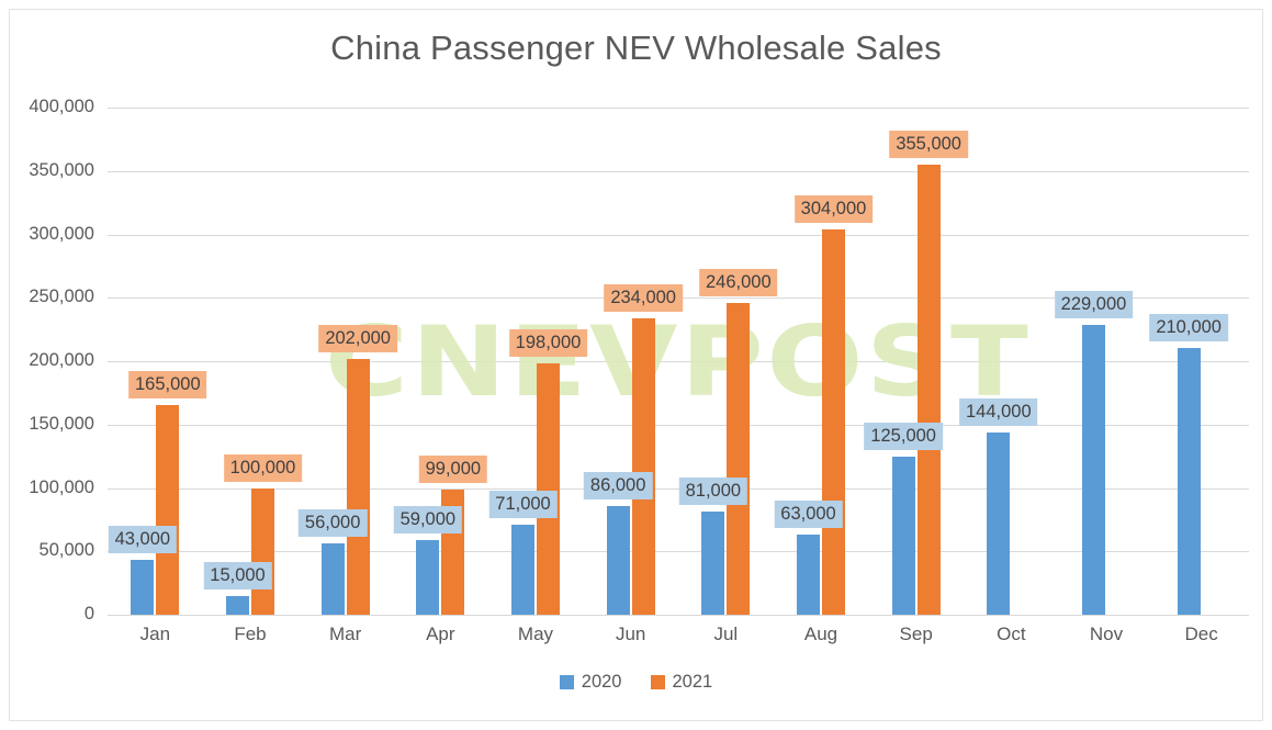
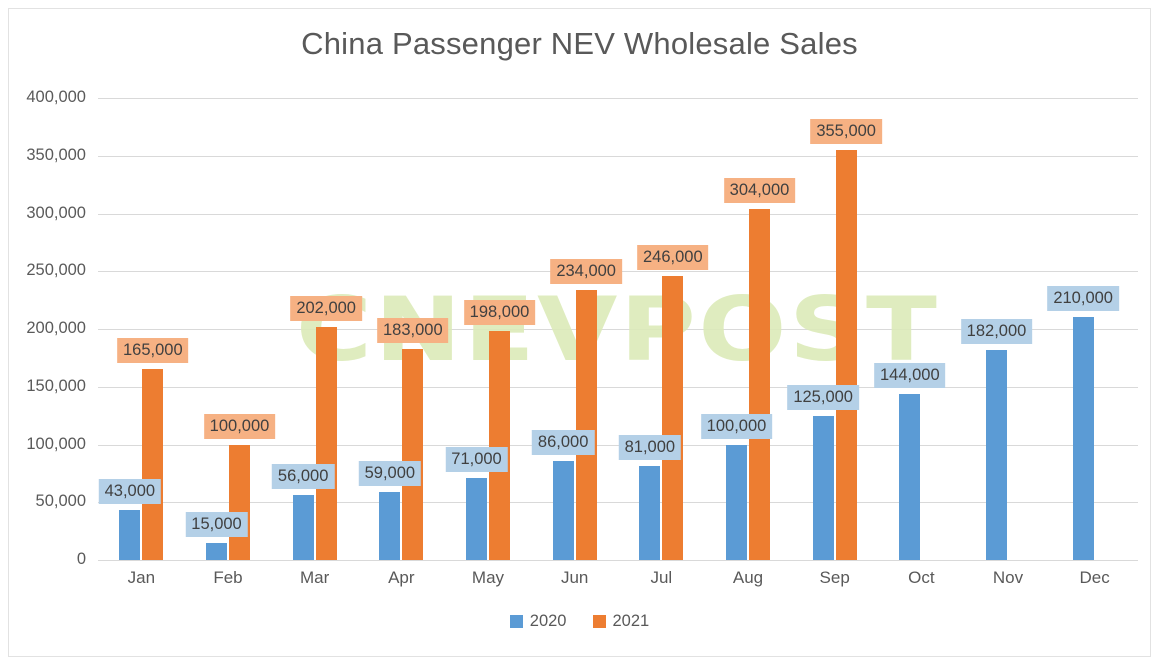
2021/Apr: 99,000 -> 183,000
2020/Aug: 63,000 -> 100,000
2020/Nov: 229,000 -> 182,000
